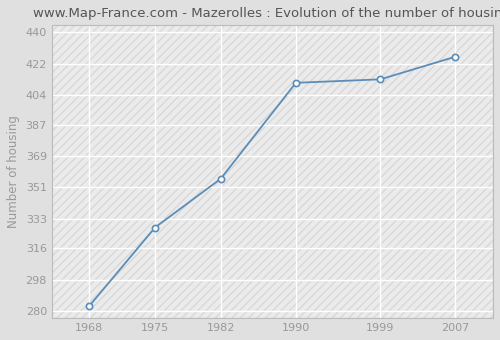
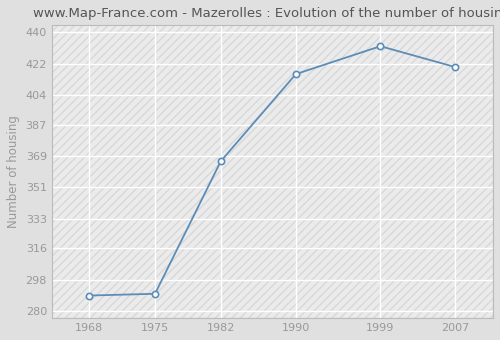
1968: 283 -> 289
1975: 328 -> 290
1982: 356 -> 366
1990: 411 -> 416
1999: 413 -> 432
2007: 426 -> 420
